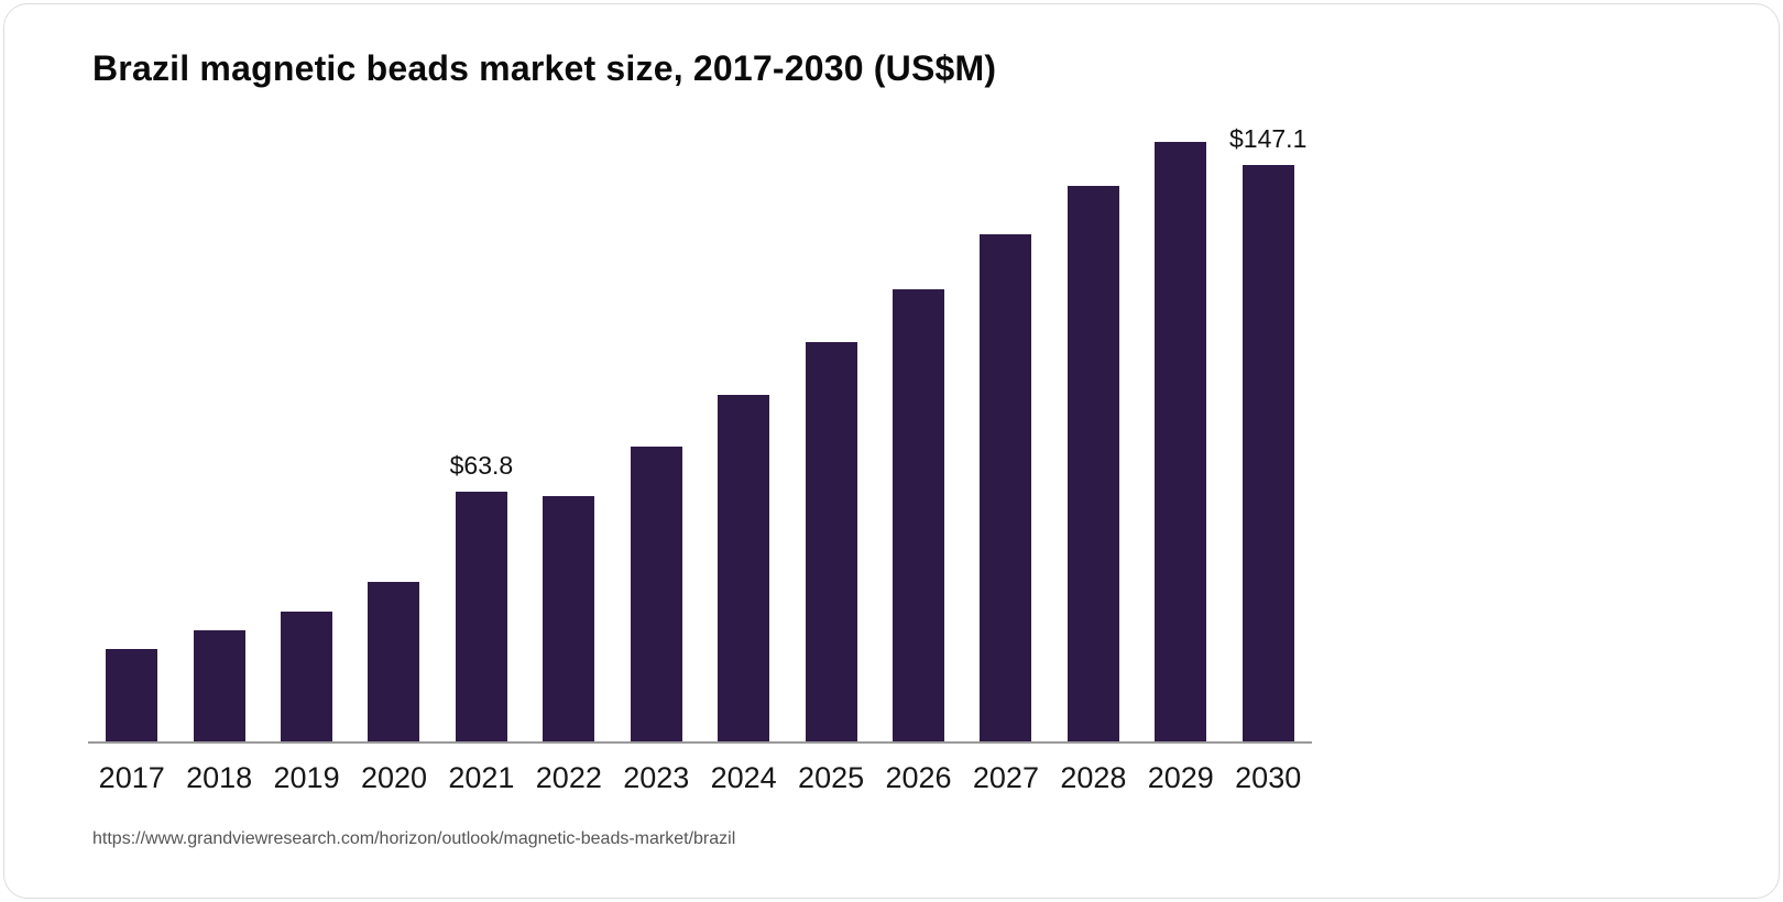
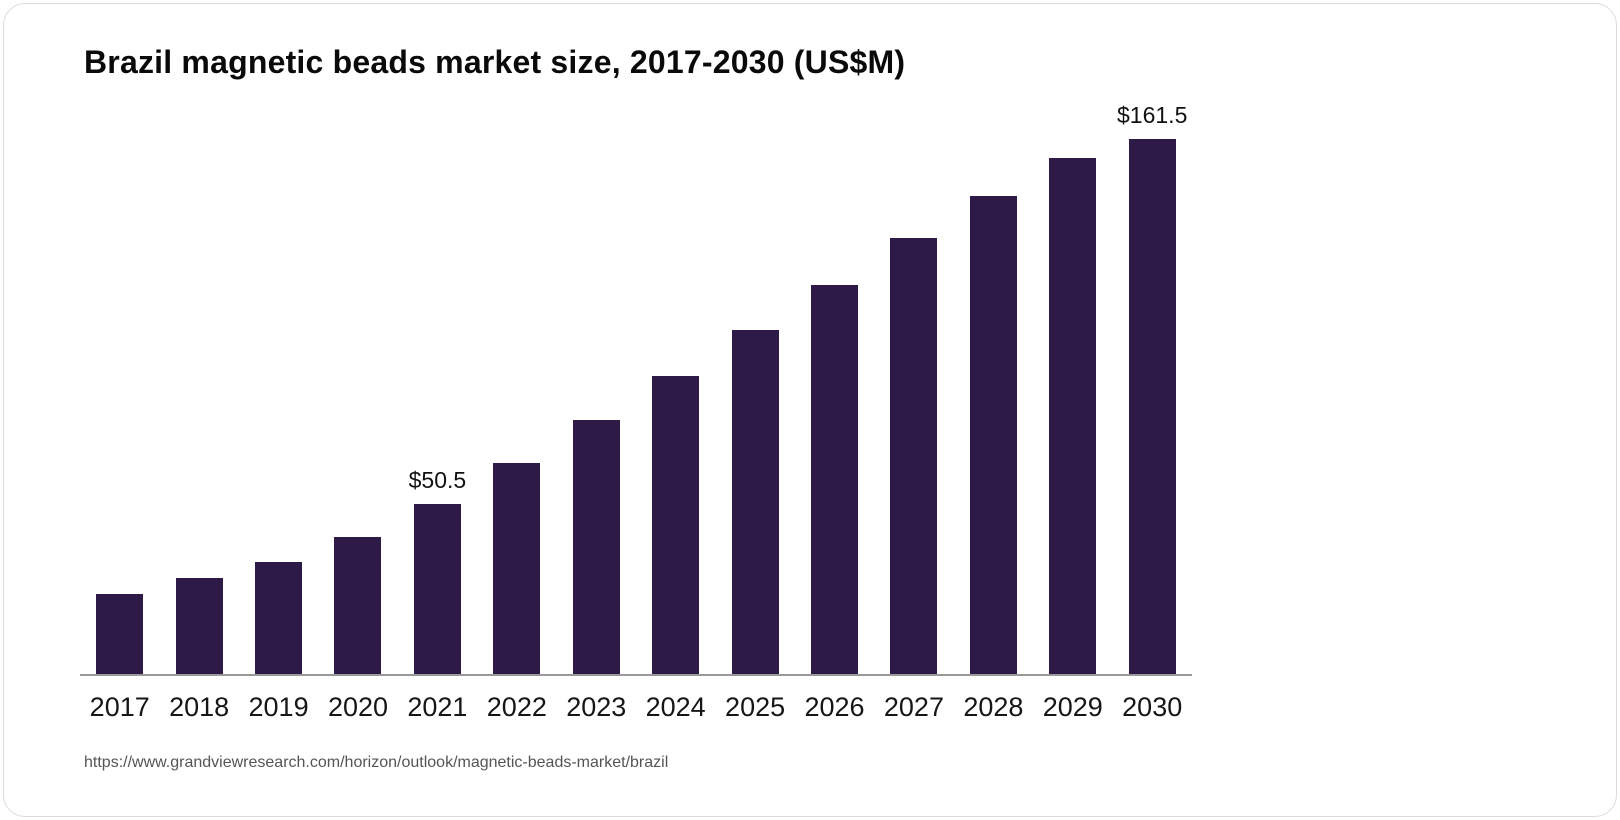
2021: $63.8 -> $50.5
2030: $147.1 -> $161.5
